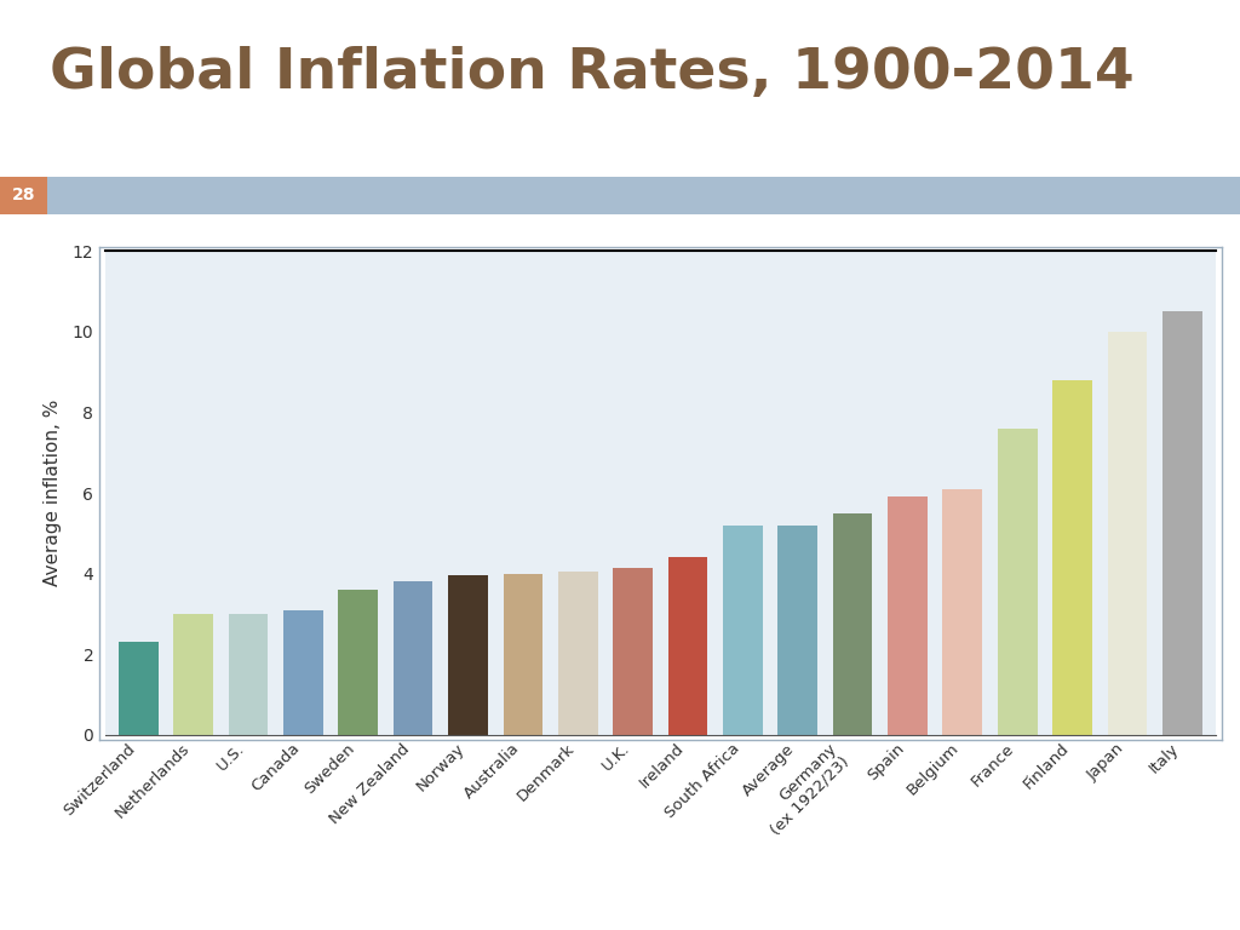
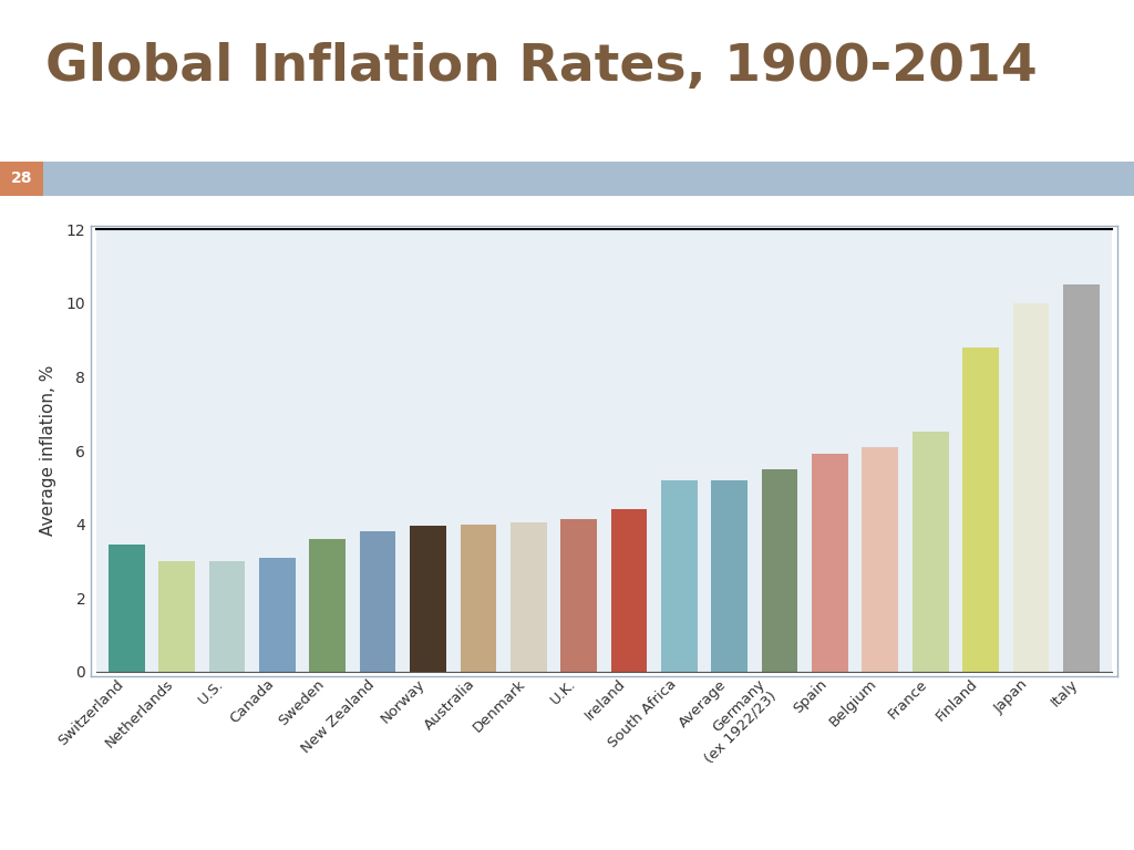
Switzerland: 2.30 -> 3.45
France: 7.60 -> 6.50
